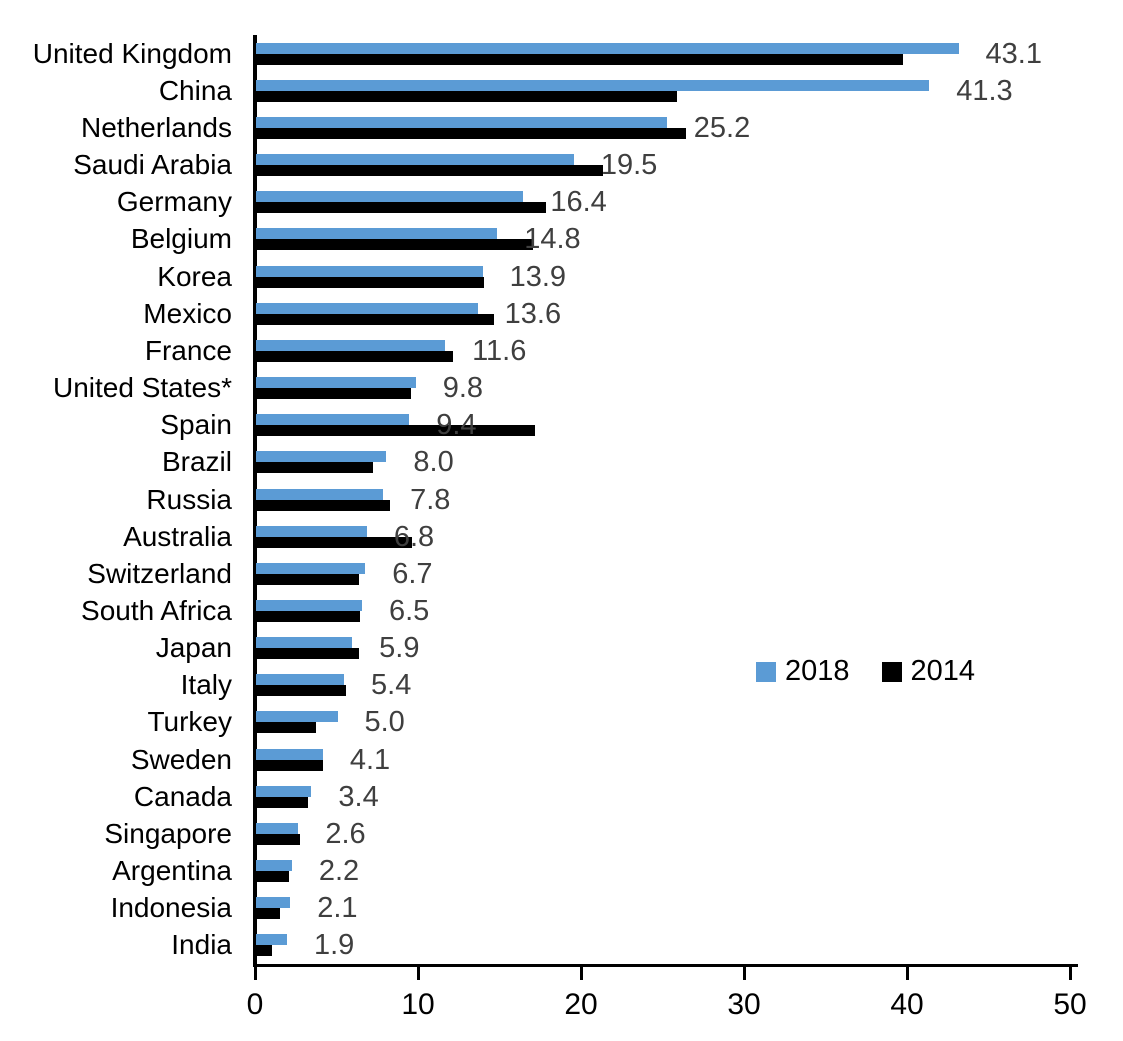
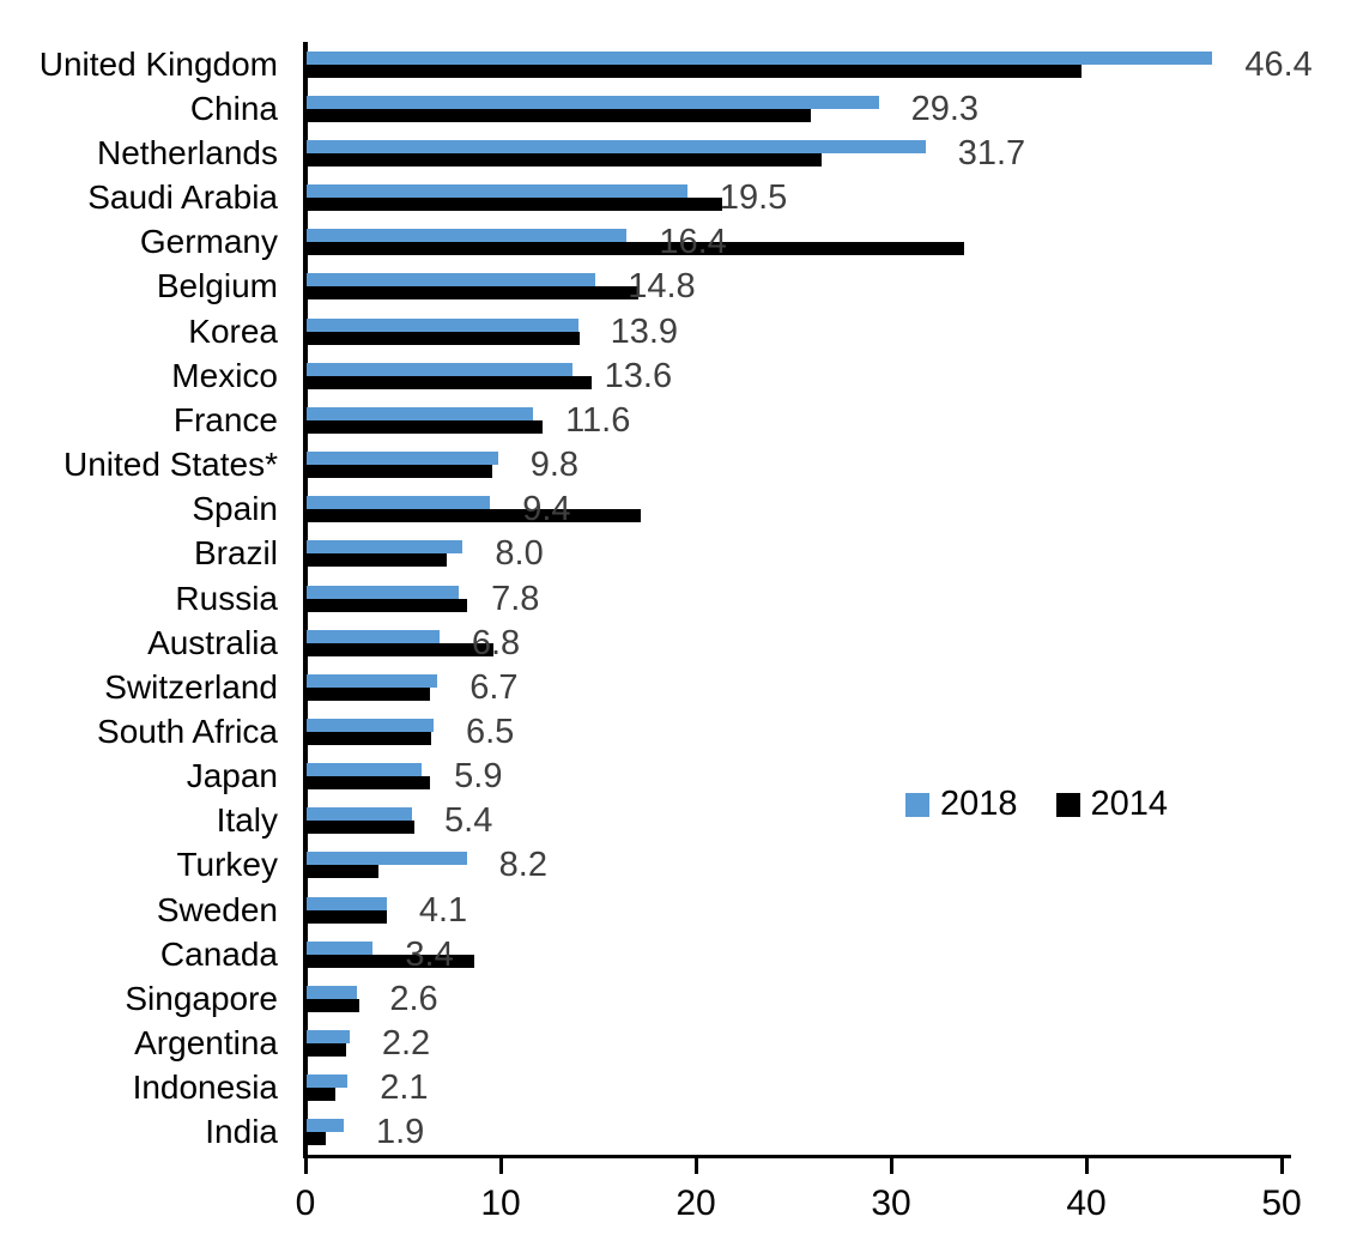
2018/United Kingdom: 43.1 -> 46.4
2018/China: 41.3 -> 29.3
2018/Netherlands: 25.2 -> 31.7
2014/Germany: 17.8 -> 33.7
2018/Turkey: 5.0 -> 8.2
2014/Canada: 3.2 -> 8.6
